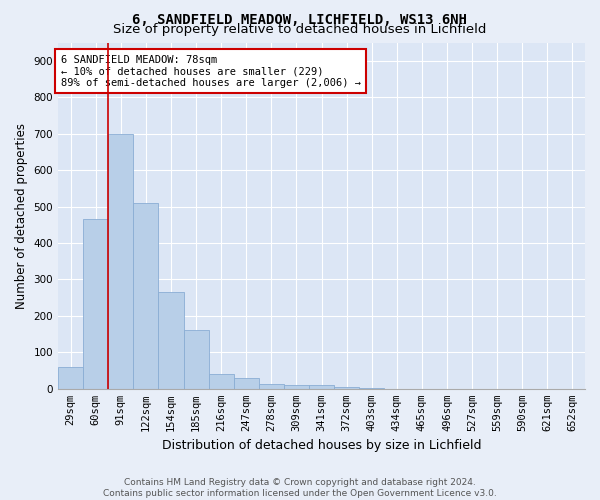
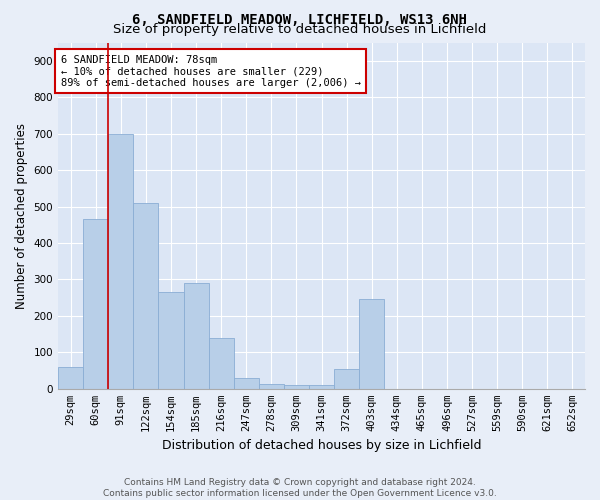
185sqm: 160 -> 290
216sqm: 40 -> 140
372sqm: 5 -> 55
403sqm: 3 -> 245
